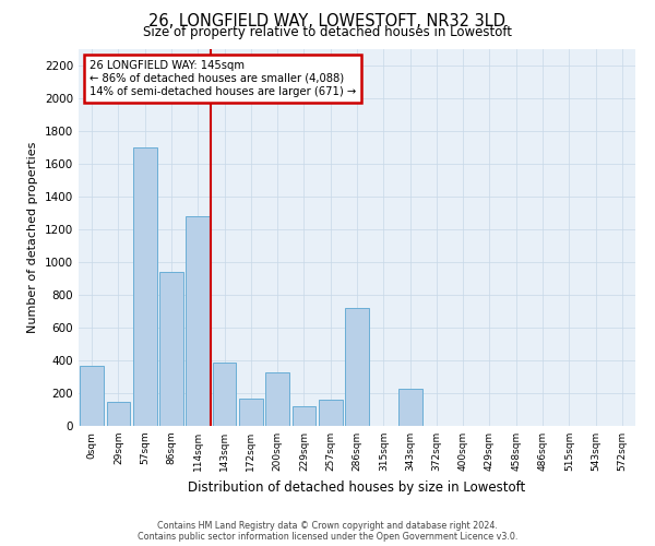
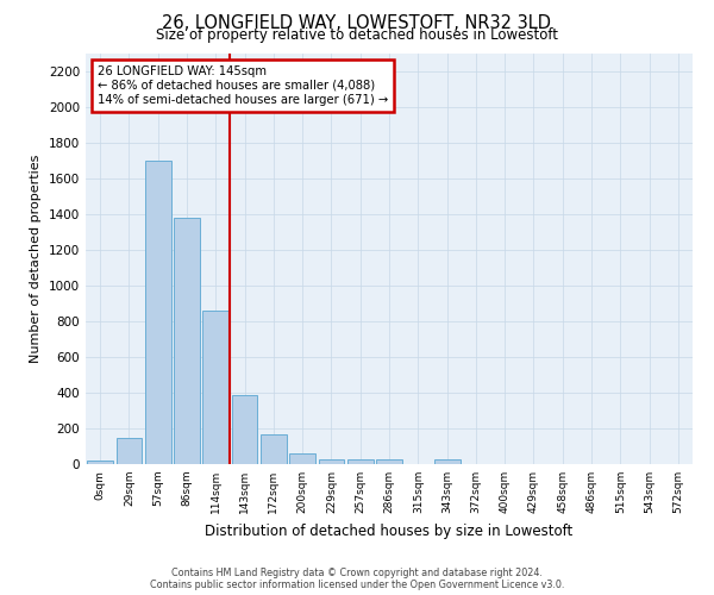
0sqm: 370 -> 20
86sqm: 940 -> 1380
114sqm: 1280 -> 860
200sqm: 330 -> 60
229sqm: 120 -> 30
257sqm: 160 -> 20
286sqm: 720 -> 20
343sqm: 230 -> 30
